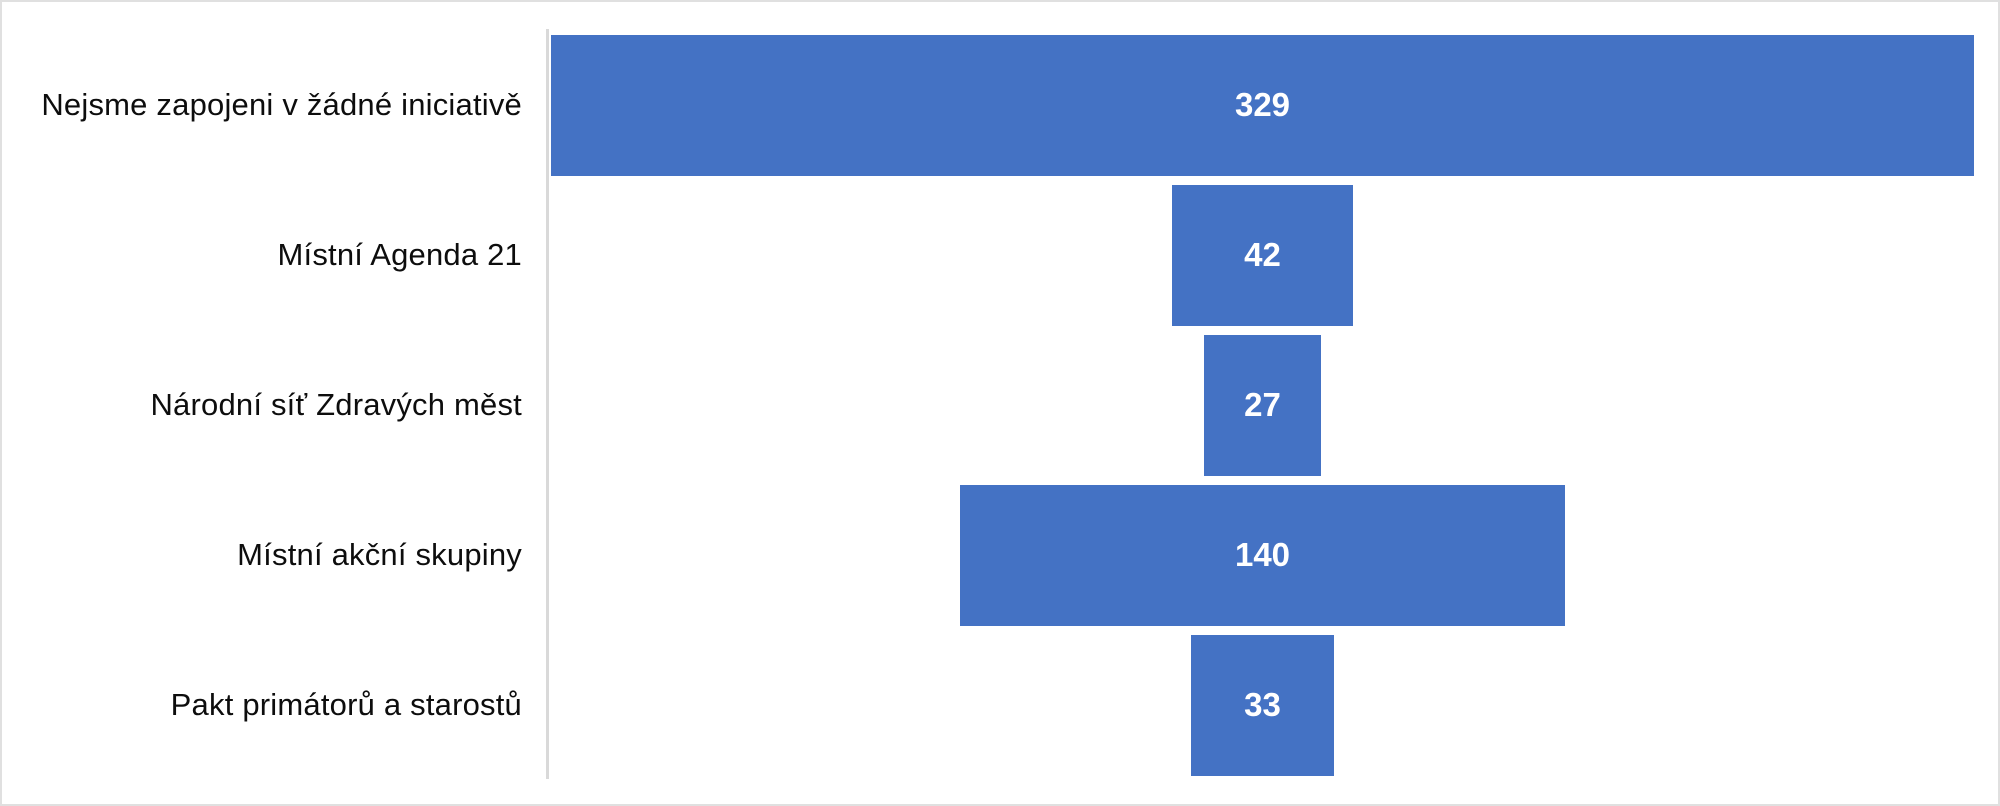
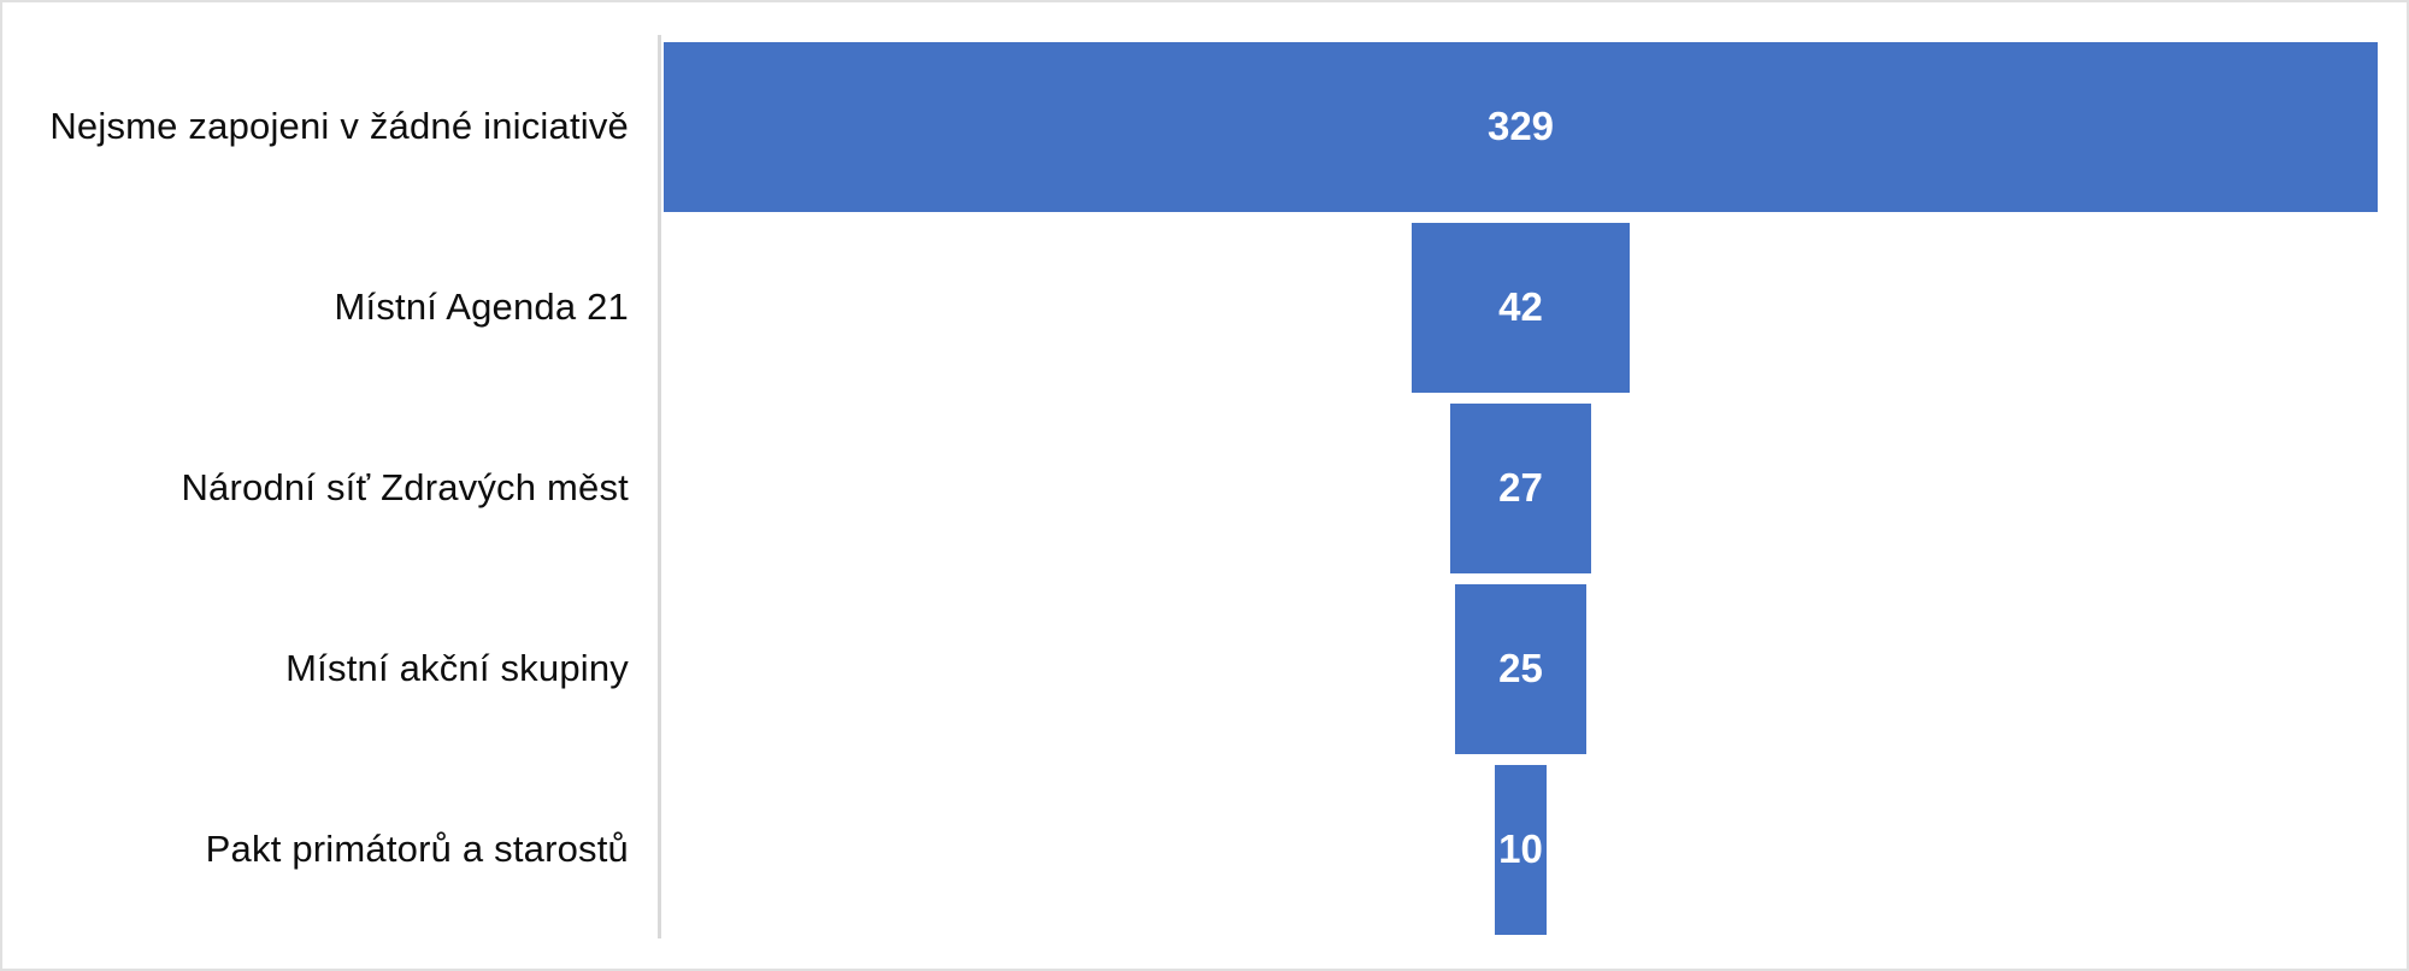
Místní akční skupiny: 140 -> 25
Pakt primátorů a starostů: 33 -> 10
